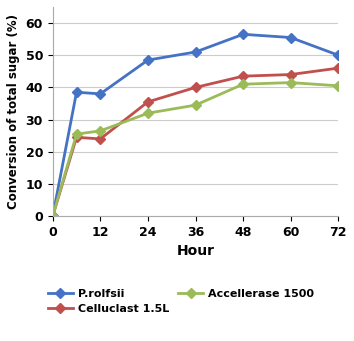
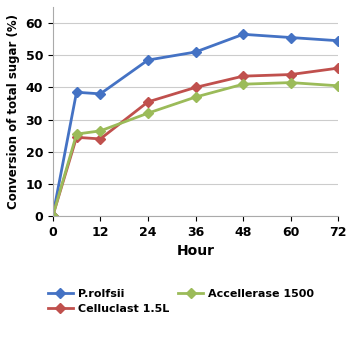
Accellerase 1500/36: 34.5 -> 37.0
P.rolfsii/72: 50.0 -> 54.5
